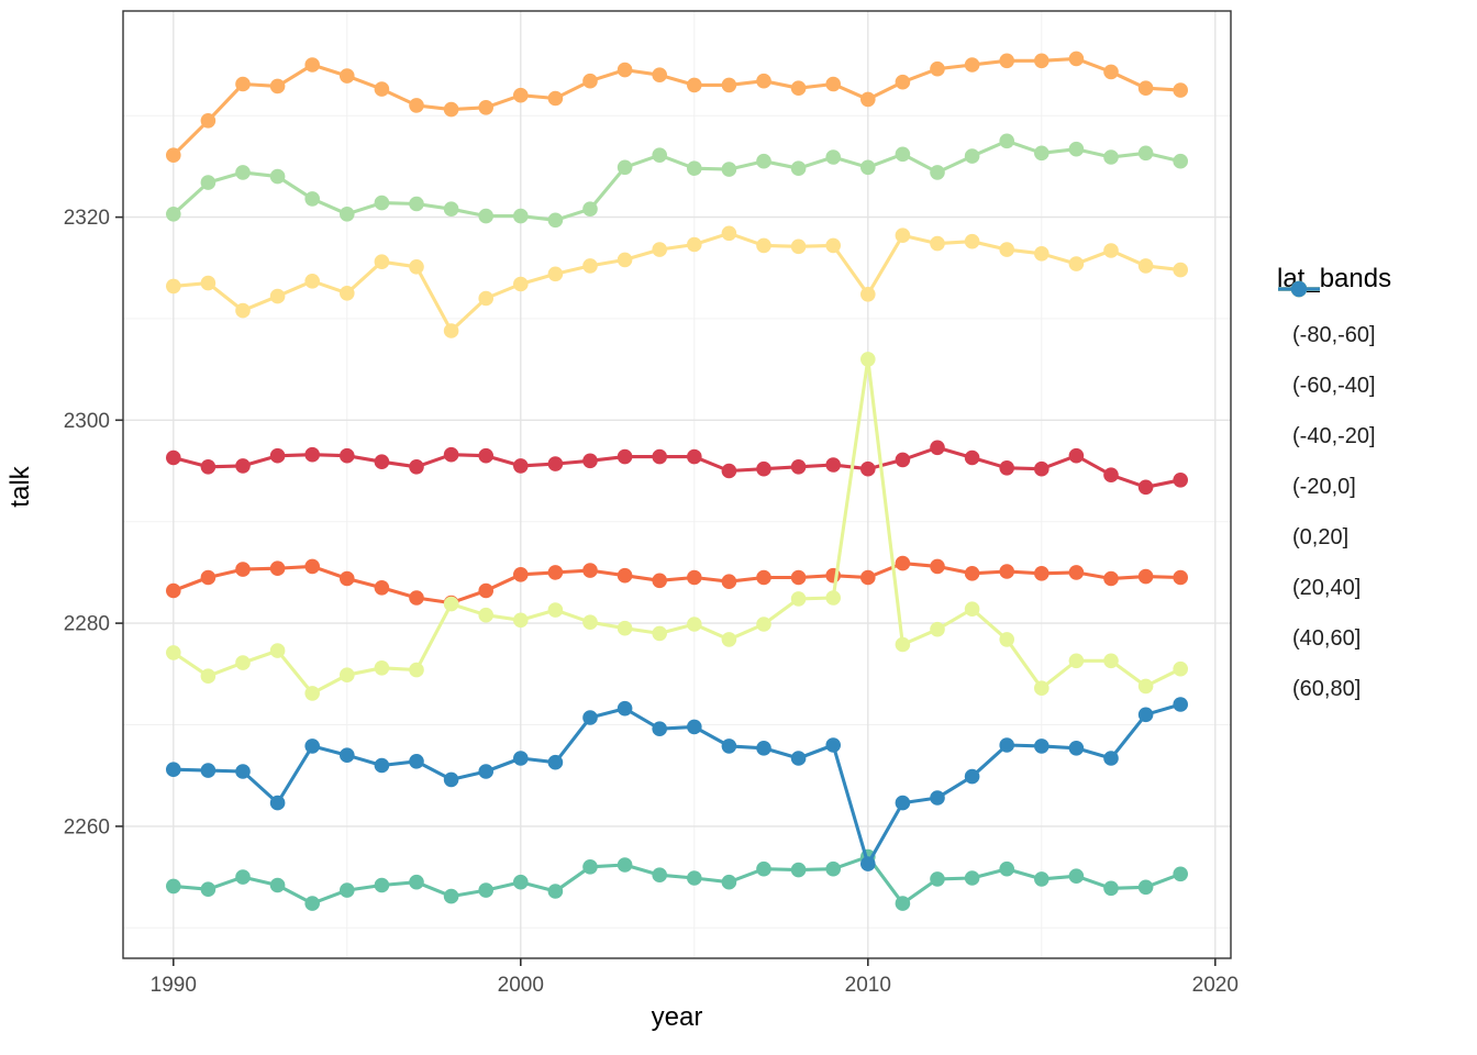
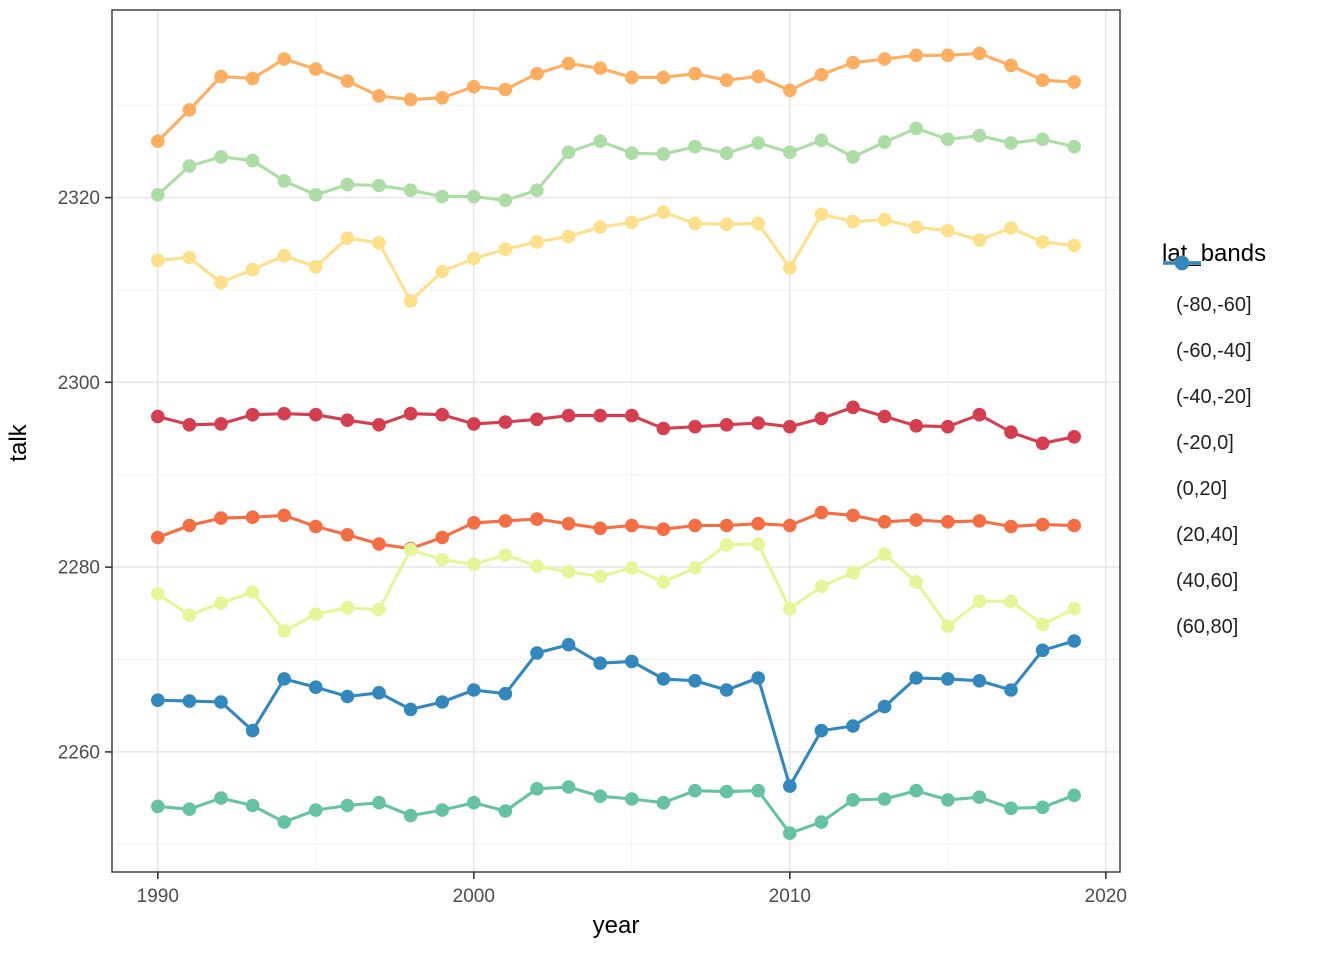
(0,20]/2010: 2306 -> 2276
(40,60]/2010: 2257 -> 2251
